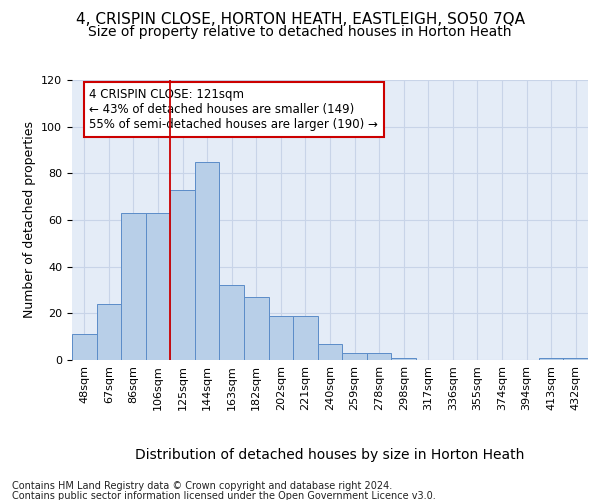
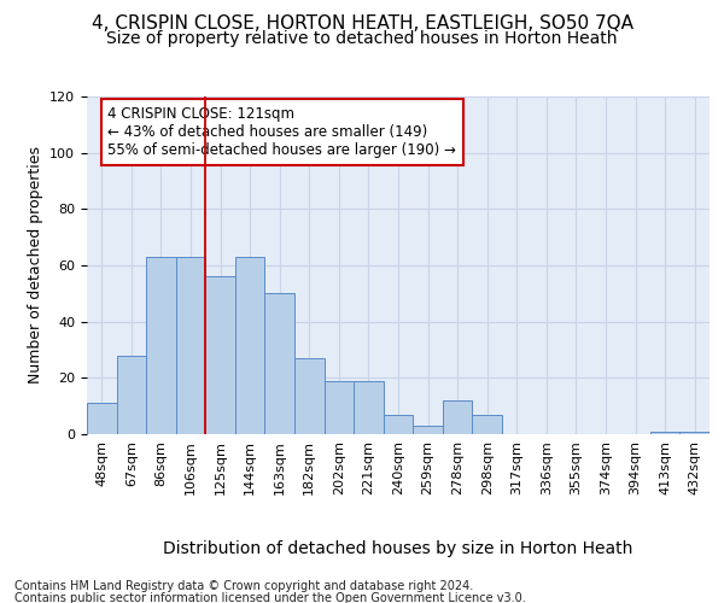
67sqm: 24 -> 28
125sqm: 73 -> 56
144sqm: 85 -> 63
163sqm: 32 -> 50
278sqm: 3 -> 12
298sqm: 1 -> 7
